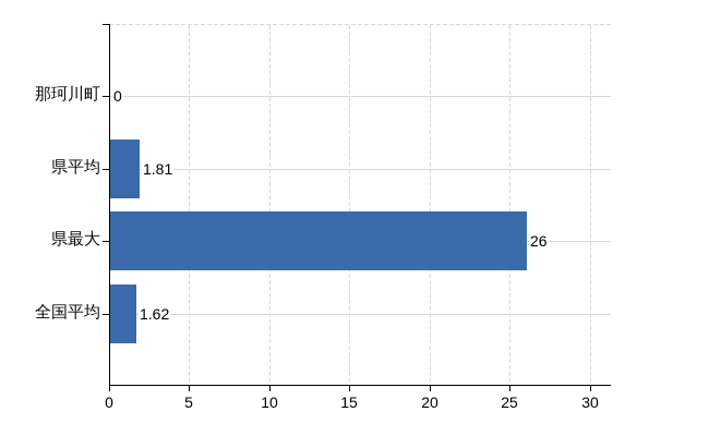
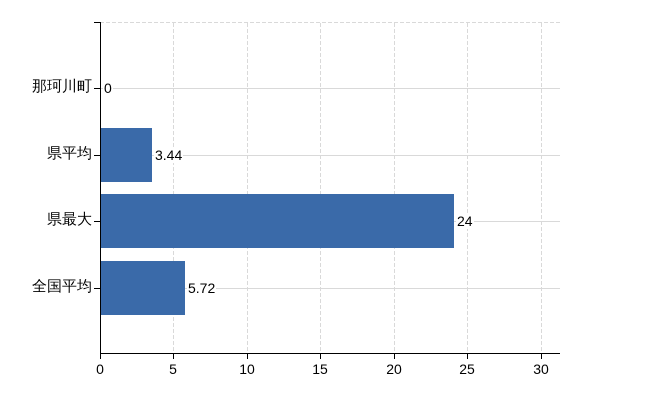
県平均: 1.81 -> 3.44
県最大: 26 -> 24
全国平均: 1.62 -> 5.72
